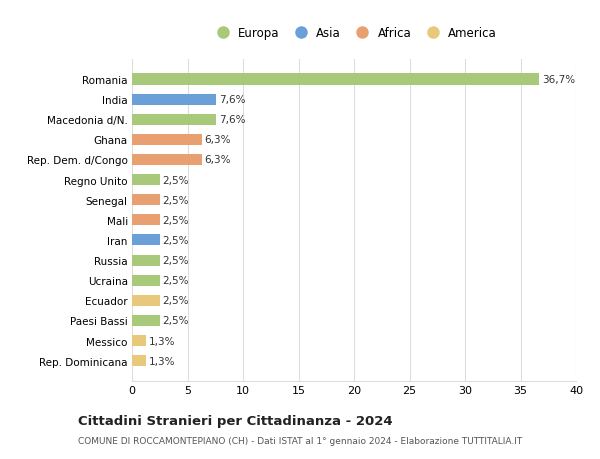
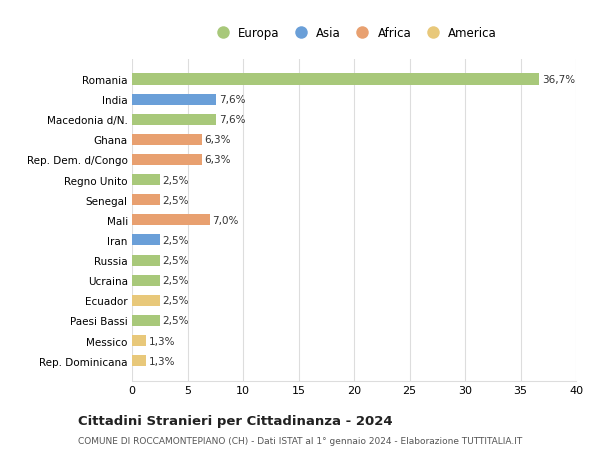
Mali: 2,5% -> 7,0%
